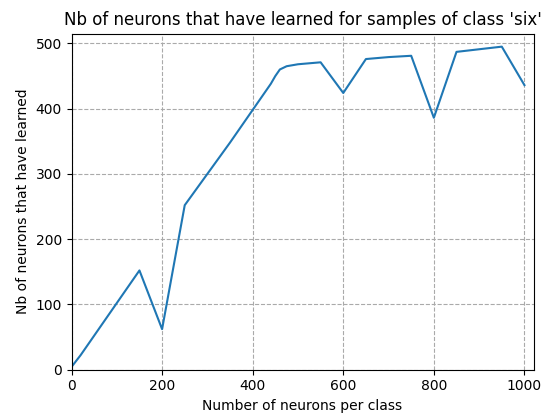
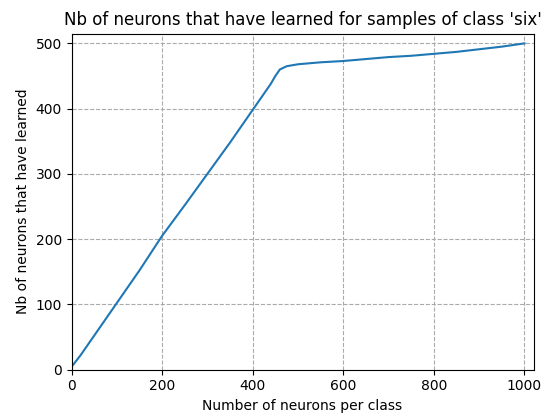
200: 62 -> 205
600: 424 -> 473
800: 386 -> 484
1000: 436 -> 500
